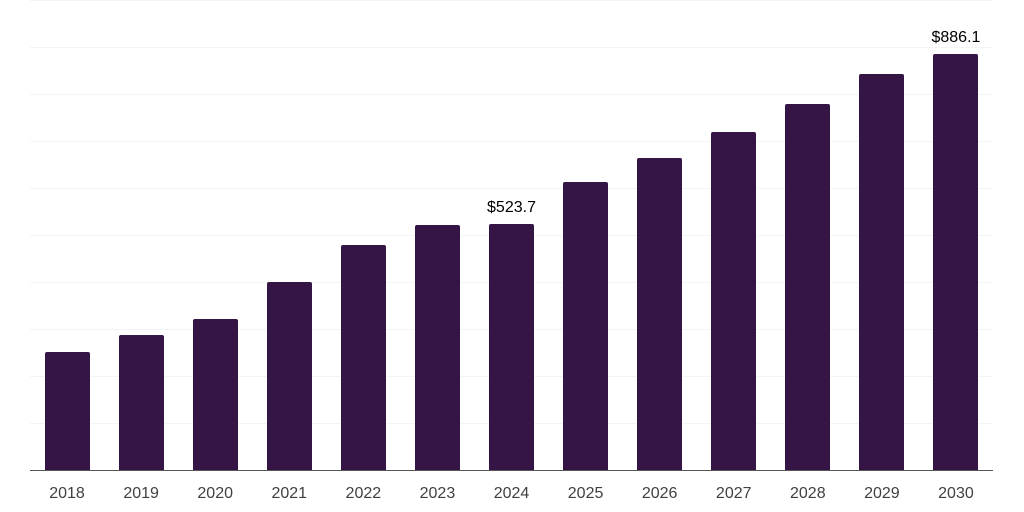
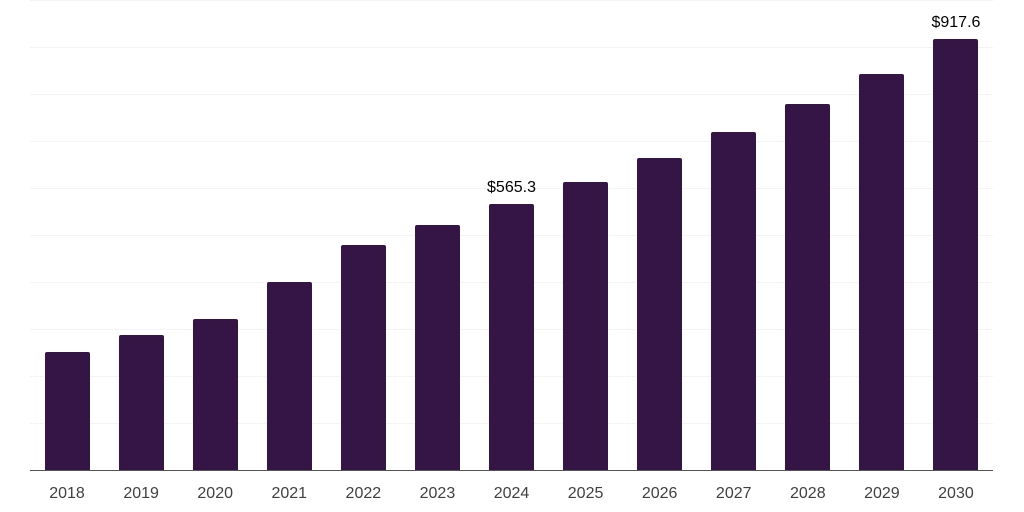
2024: $523.7 -> $565.3
2030: $886.1 -> $917.6
